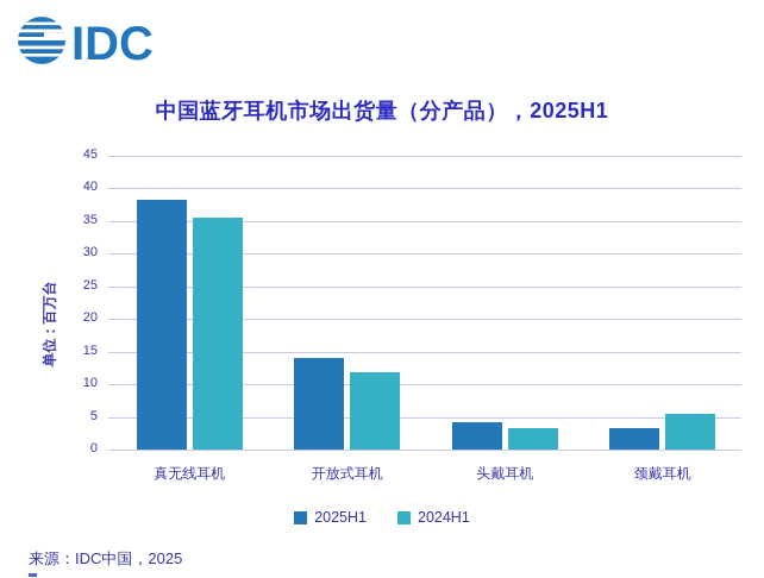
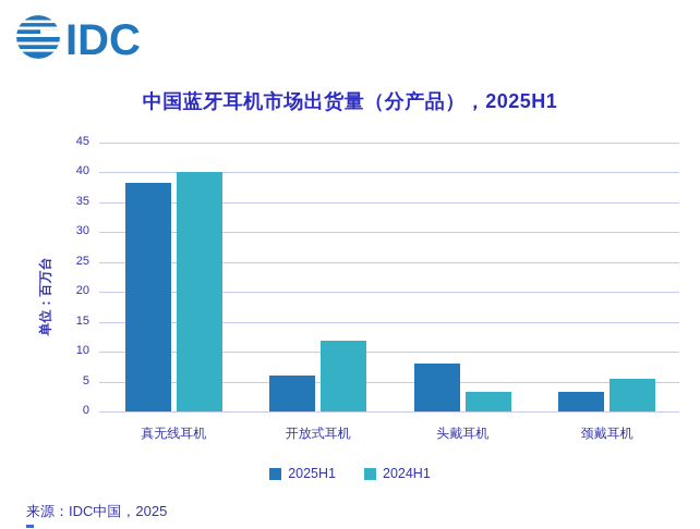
2024H1/真无线耳机: 36 -> 40
2025H1/开放式耳机: 14 -> 6
2025H1/头戴耳机: 4 -> 8
